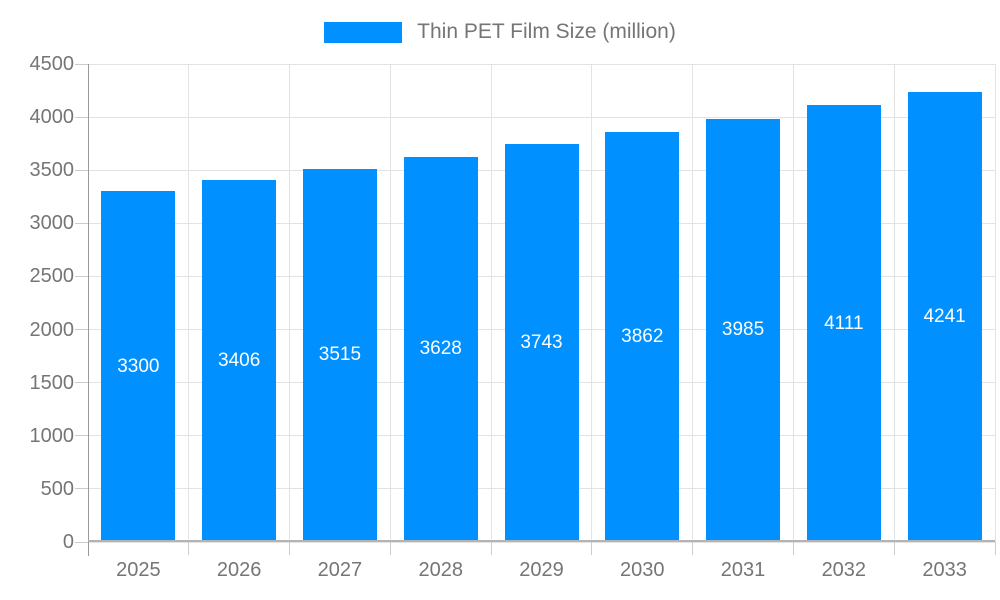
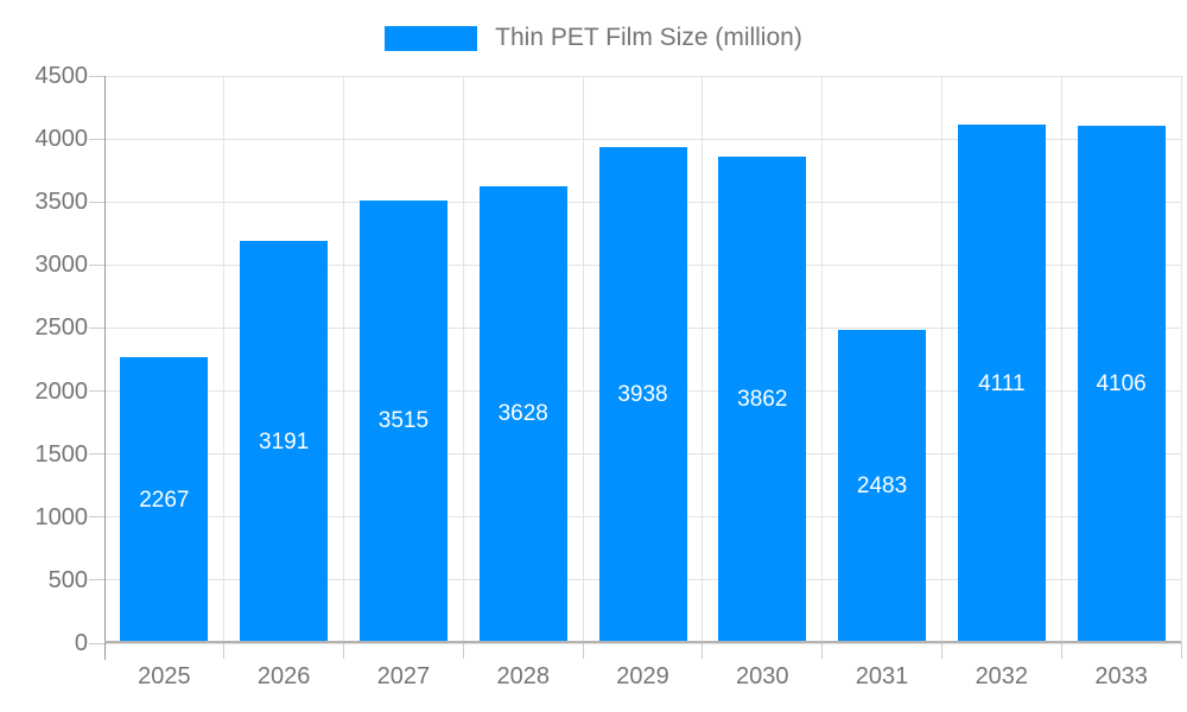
2025: 3300 -> 2267
2026: 3406 -> 3191
2029: 3743 -> 3938
2031: 3985 -> 2483
2033: 4241 -> 4106
